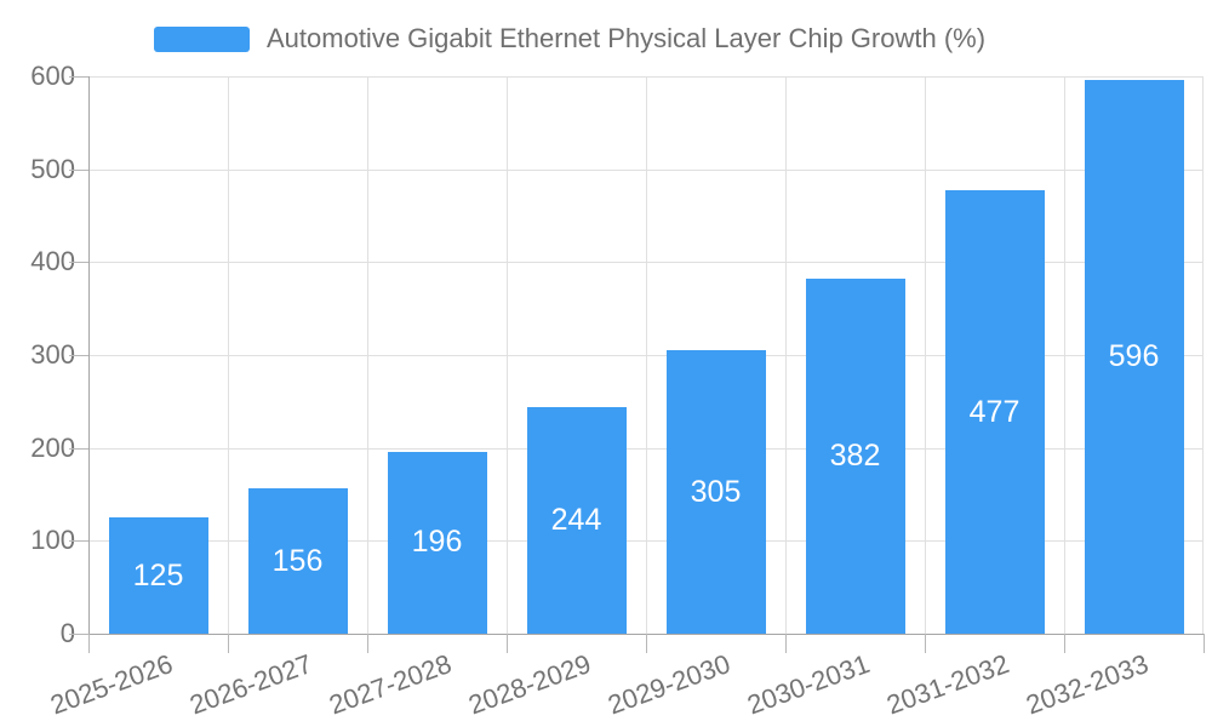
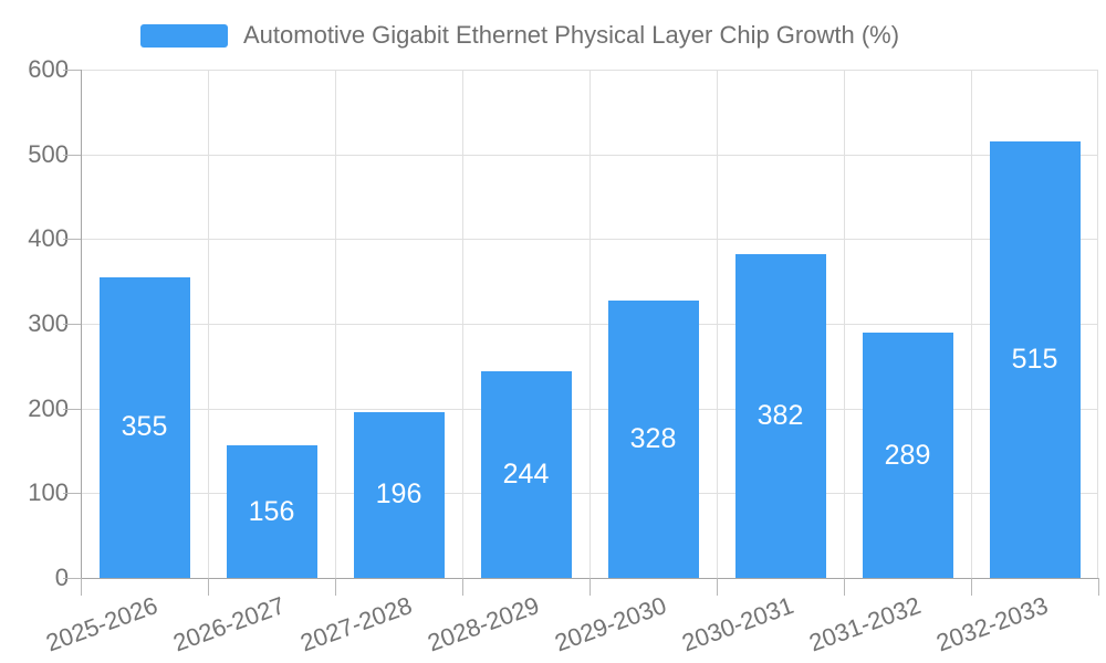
2025-2026: 125 -> 355
2029-2030: 305 -> 328
2031-2032: 477 -> 289
2032-2033: 596 -> 515
